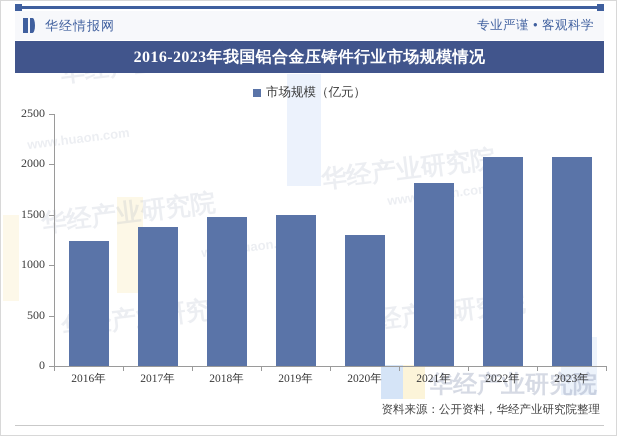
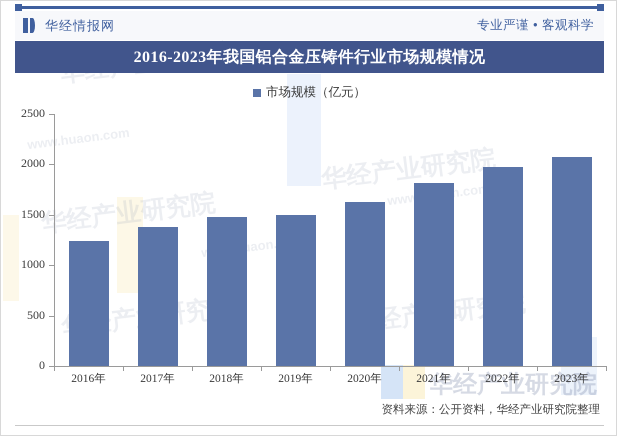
2020年: 1300 -> 1630
2022年: 2070 -> 1980
